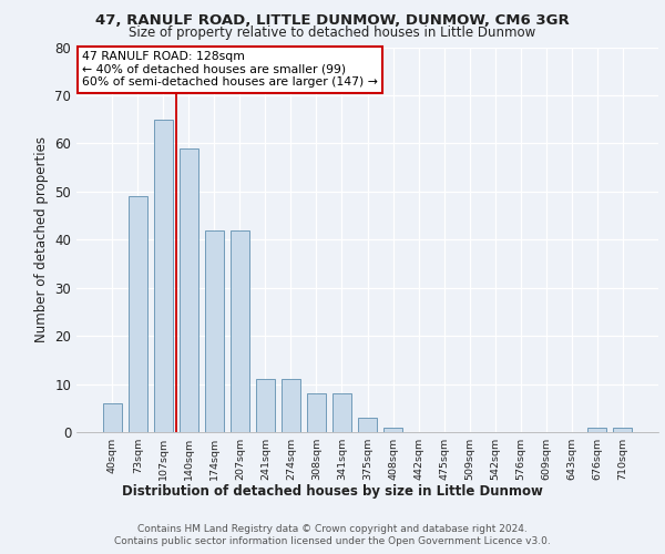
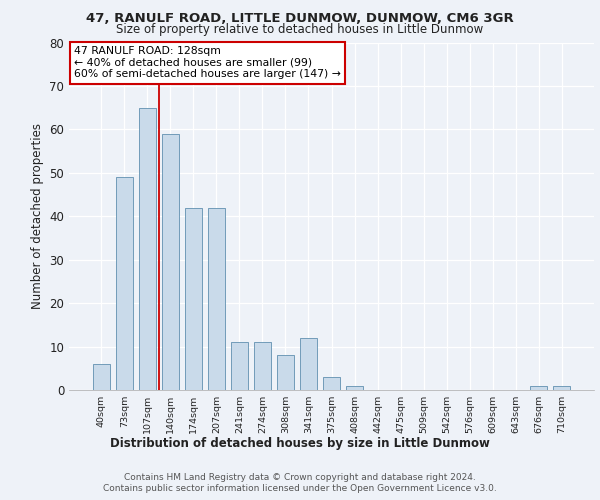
341sqm: 8 -> 12
